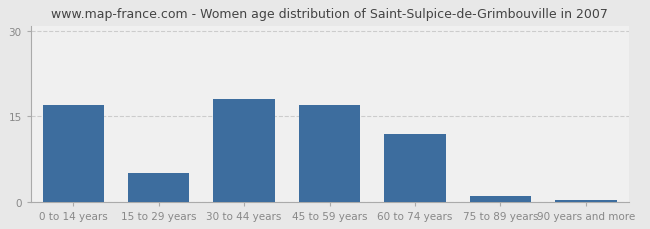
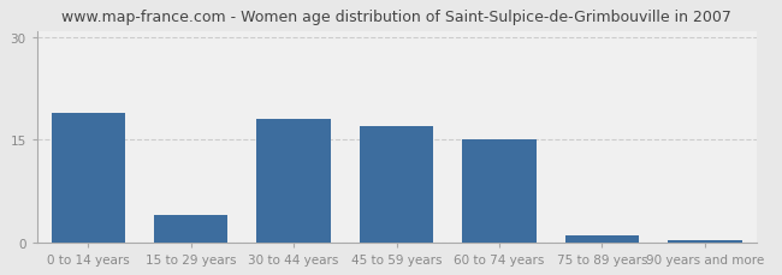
0 to 14 years: 17.0 -> 19.0
15 to 29 years: 5.0 -> 4.0
60 to 74 years: 12.0 -> 15.0
